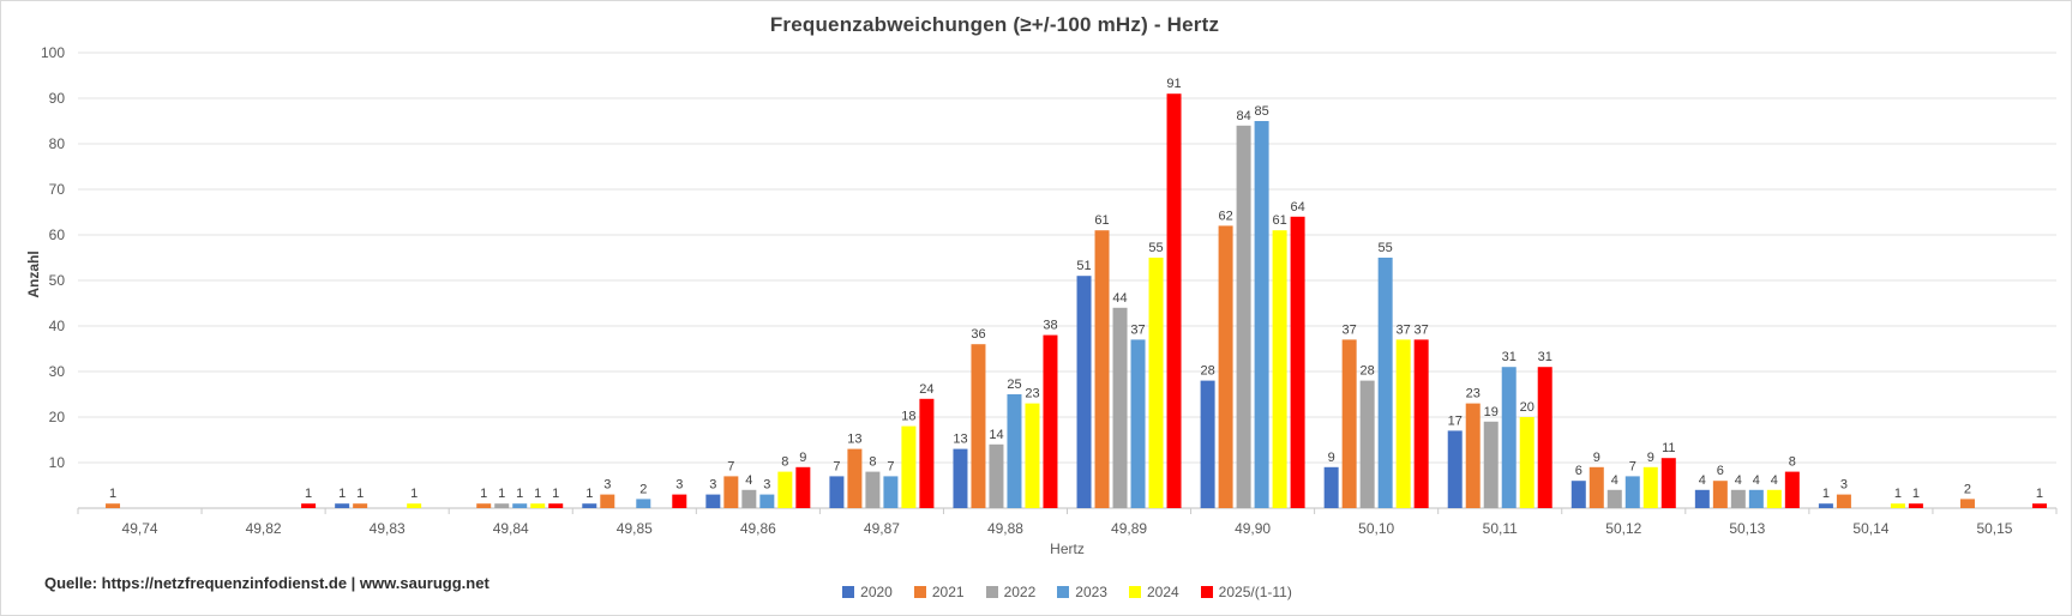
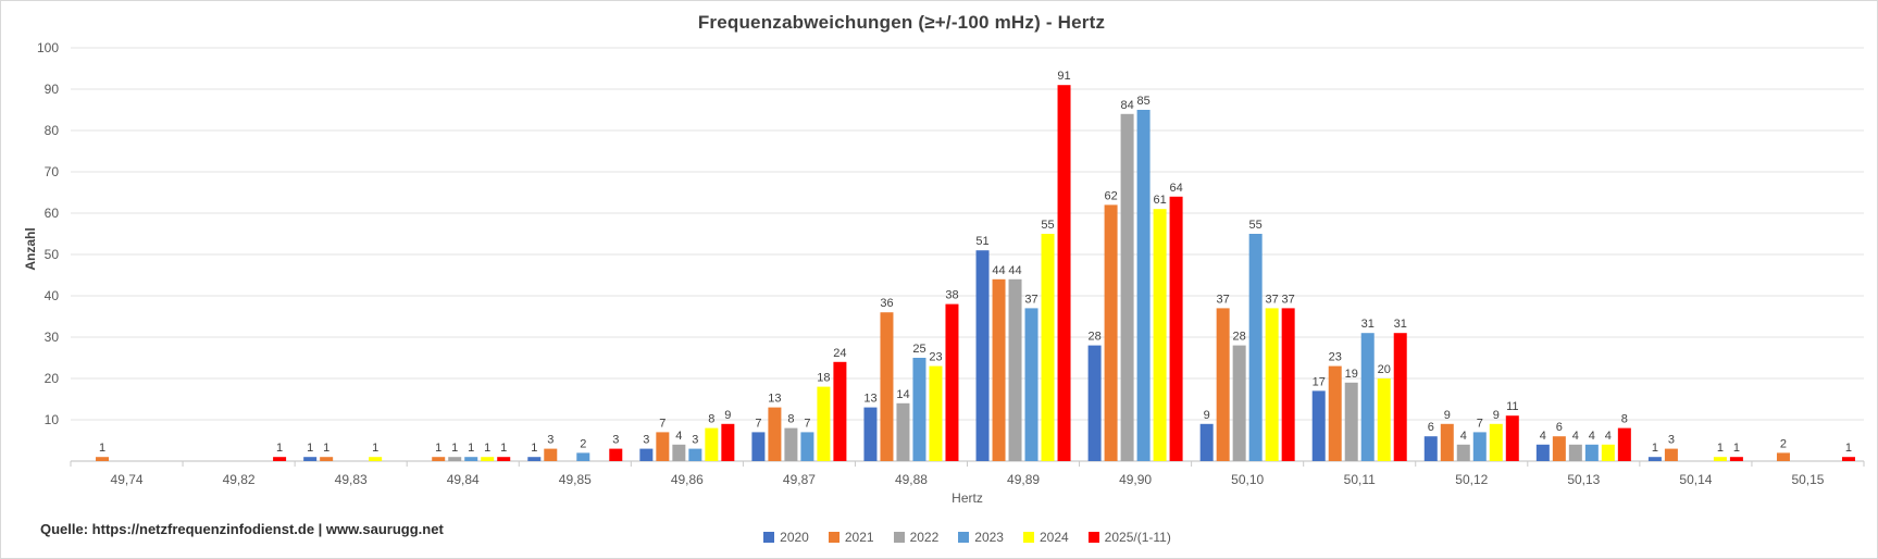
2021/49,89: 61 -> 44
